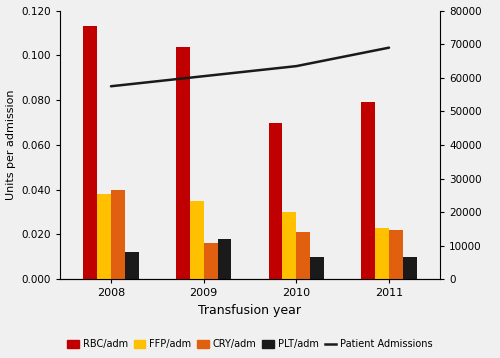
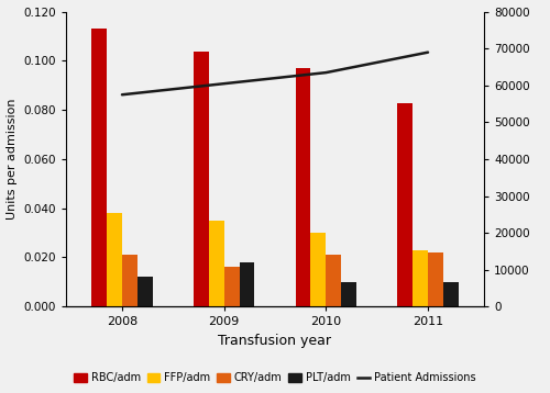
CRY/adm/2008: 0.040 -> 0.021
RBC/adm/2010: 0.070 -> 0.097
RBC/adm/2011: 0.079 -> 0.083
